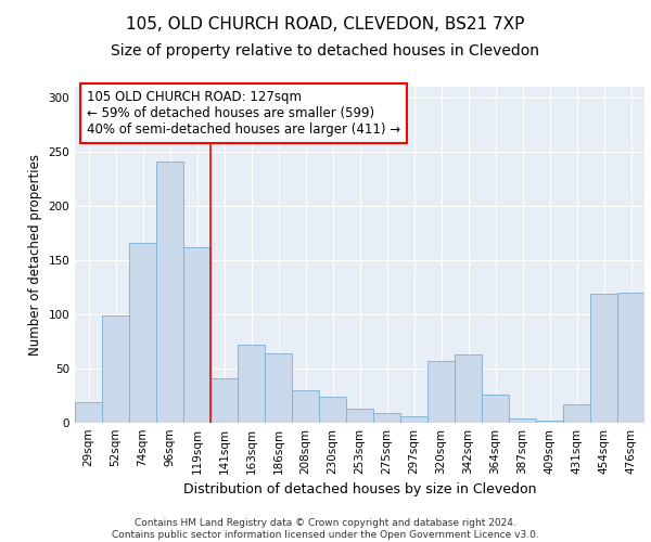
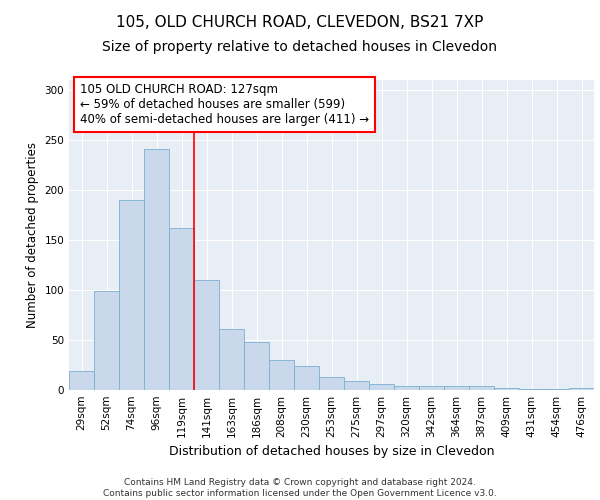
74sqm: 166 -> 190
141sqm: 41 -> 110
163sqm: 72 -> 61
186sqm: 64 -> 48
320sqm: 57 -> 4
342sqm: 63 -> 4
364sqm: 26 -> 4
431sqm: 17 -> 1
454sqm: 119 -> 1
476sqm: 120 -> 2
